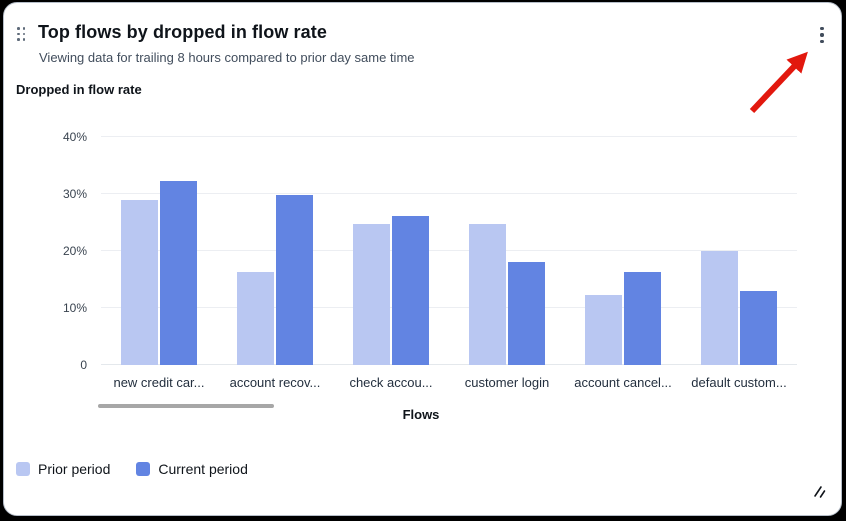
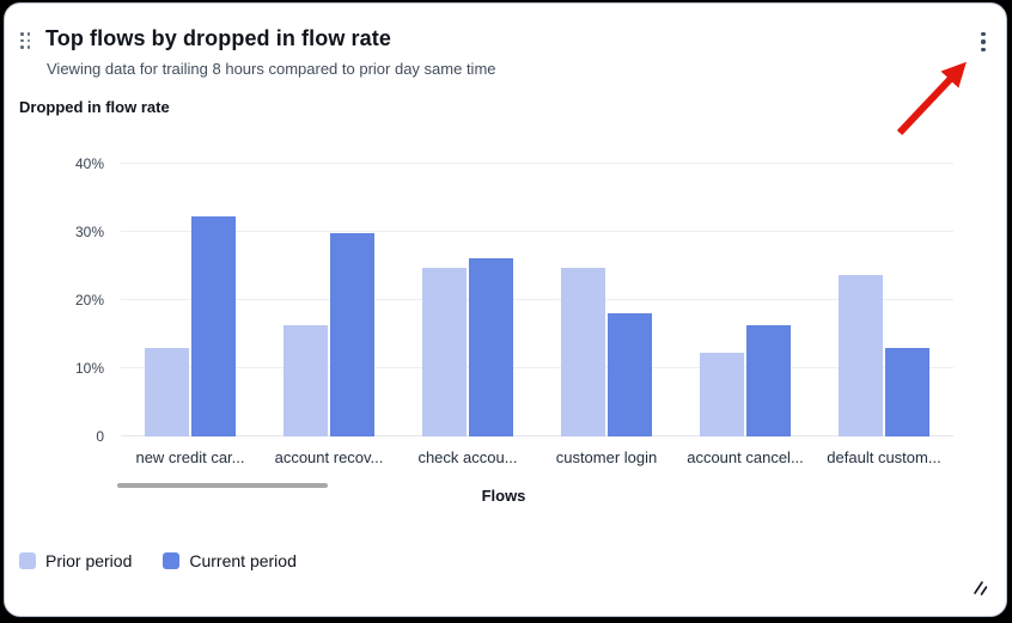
Prior period/new credit car...: 29% -> 13%
Prior period/default custom...: 20% -> 24%
